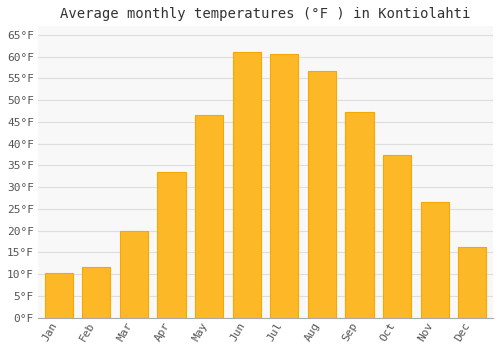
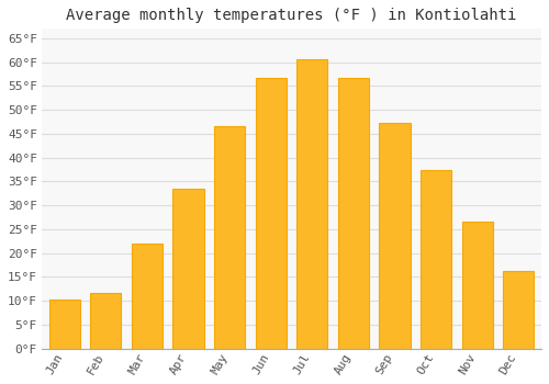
Mar: 20.0°F -> 22.0°F
Jun: 61.0°F -> 56.7°F
